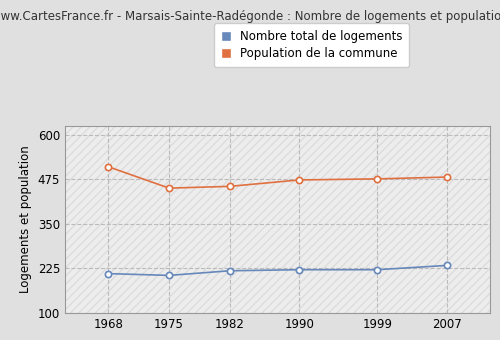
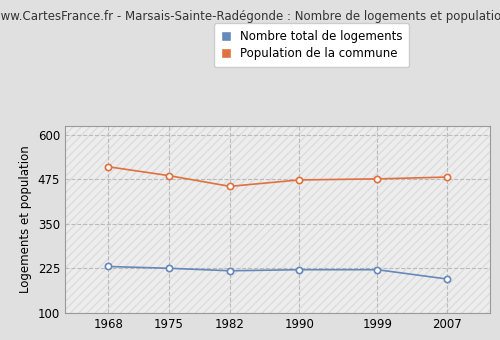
Nombre total de logements/1968: 210 -> 230
Nombre total de logements/1975: 205 -> 225
Population de la commune/1975: 450 -> 485
Nombre total de logements/2007: 233 -> 195
